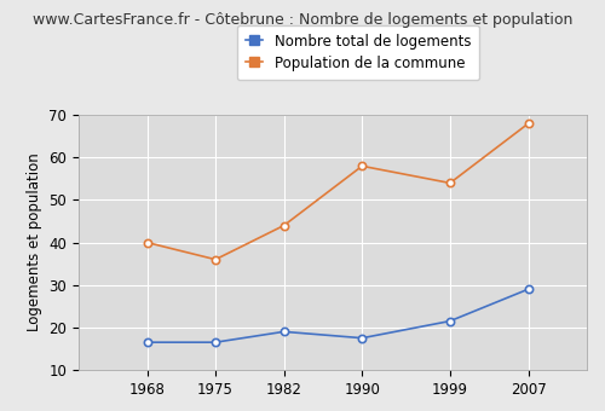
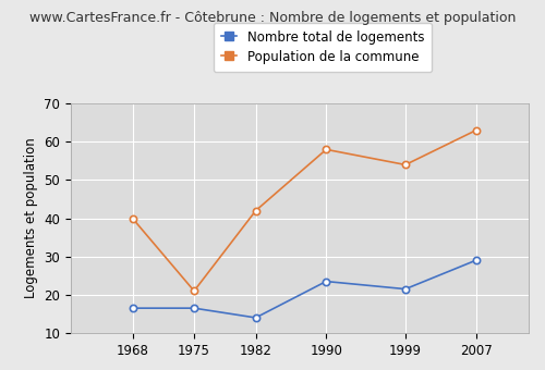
Population de la commune/1975: 36 -> 21
Nombre total de logements/1982: 19.0 -> 14.0
Population de la commune/1982: 44 -> 42
Nombre total de logements/1990: 17.5 -> 23.5
Population de la commune/2007: 68 -> 63
